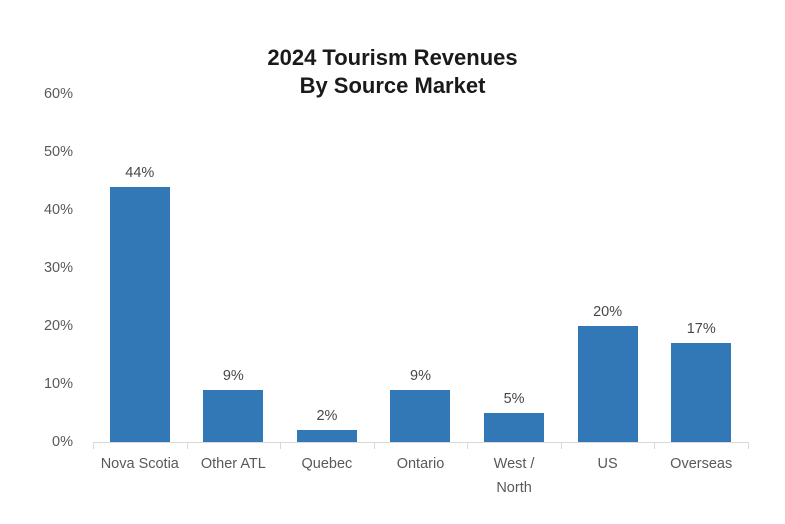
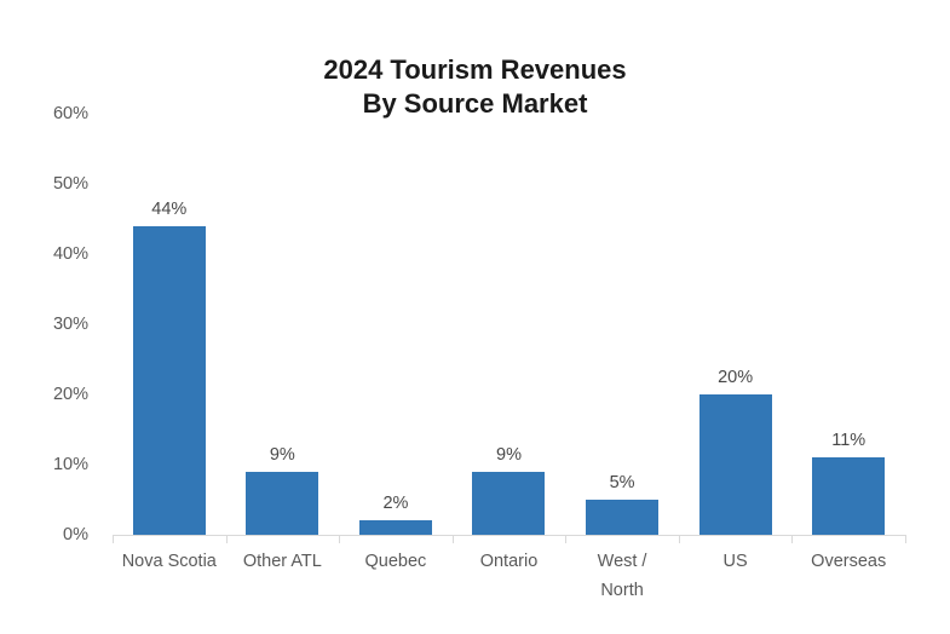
Overseas: 17% -> 11%
